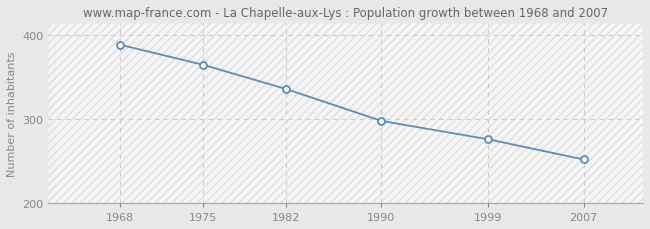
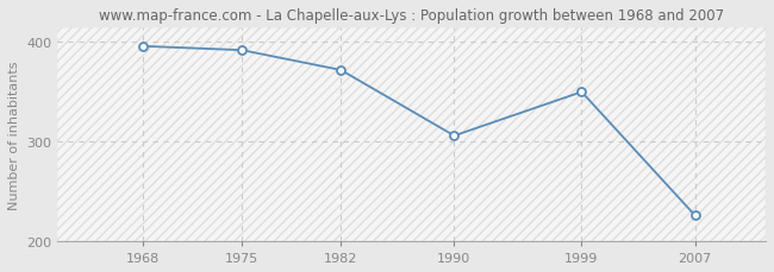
1968: 389 -> 396
1975: 365 -> 392
1982: 336 -> 372
1990: 298 -> 306
1999: 276 -> 350
2007: 252 -> 226
